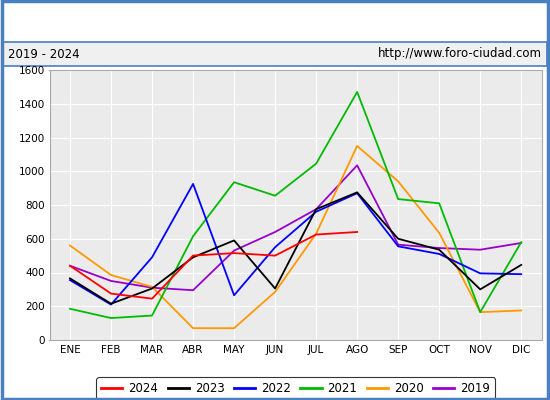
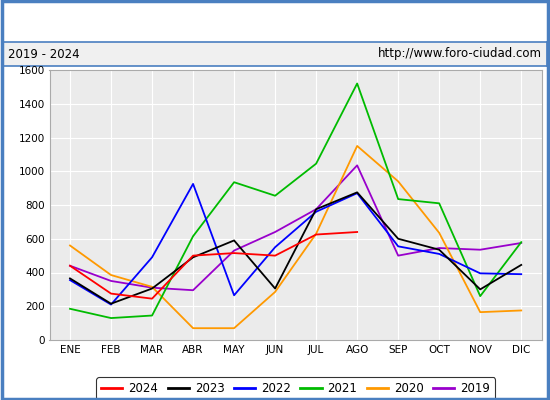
2021/AGO: 1470 -> 1520
2019/SEP: 560 -> 500
2021/NOV: 160 -> 260
